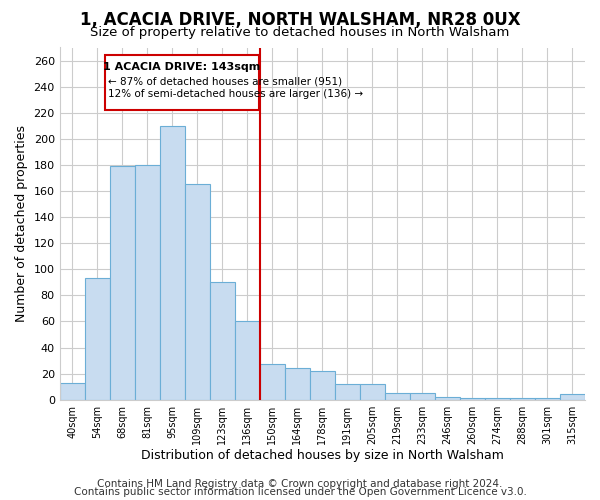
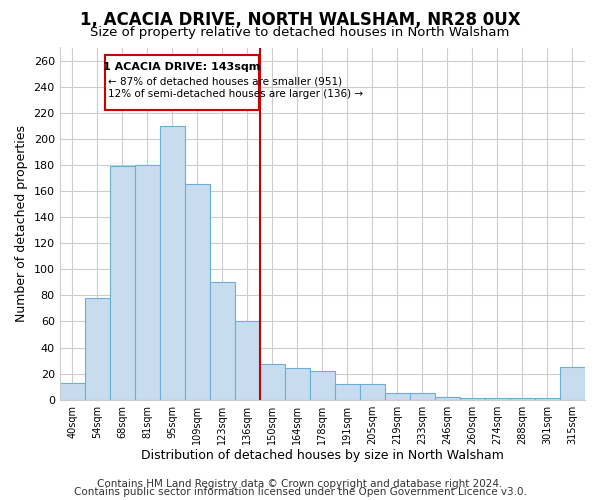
54sqm: 93 -> 78
315sqm: 4 -> 25
